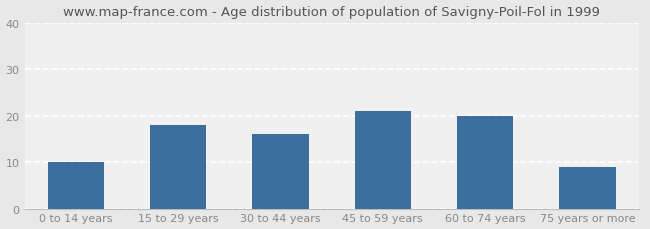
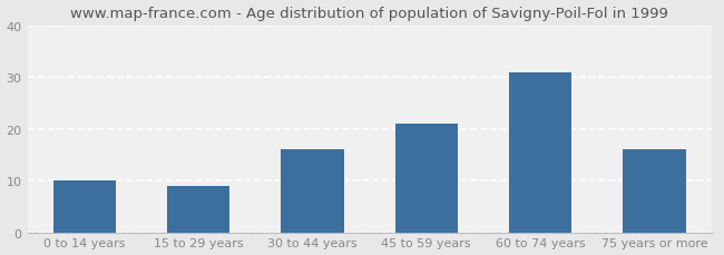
15 to 29 years: 18 -> 9
60 to 74 years: 20 -> 31
75 years or more: 9 -> 16
